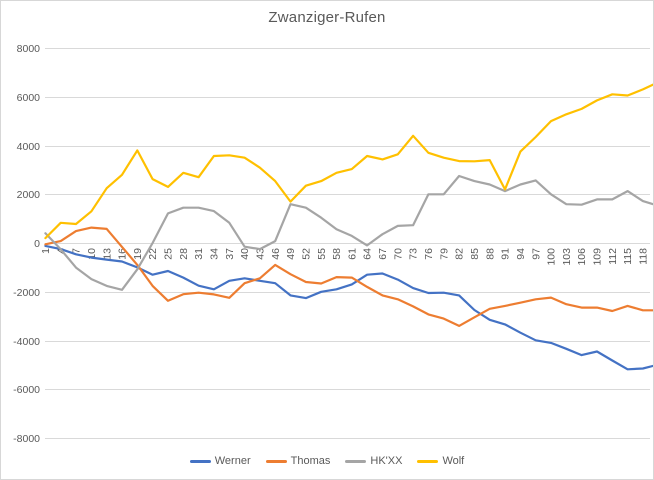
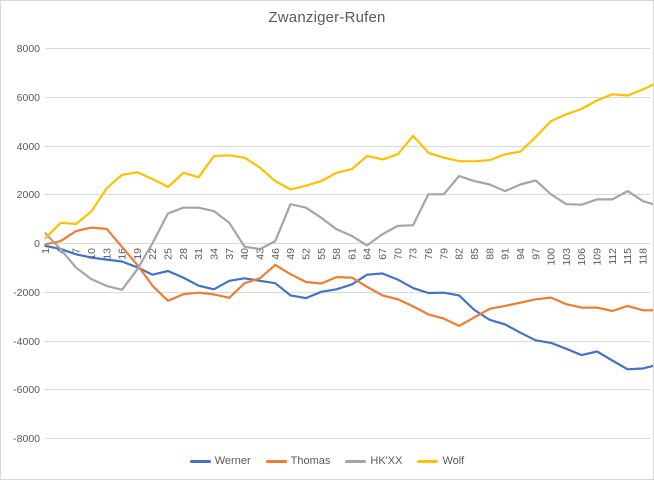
Wolf/19: 3800 -> 2900
Wolf/49: 1700 -> 2200
Wolf/91: 2200 -> 3600
